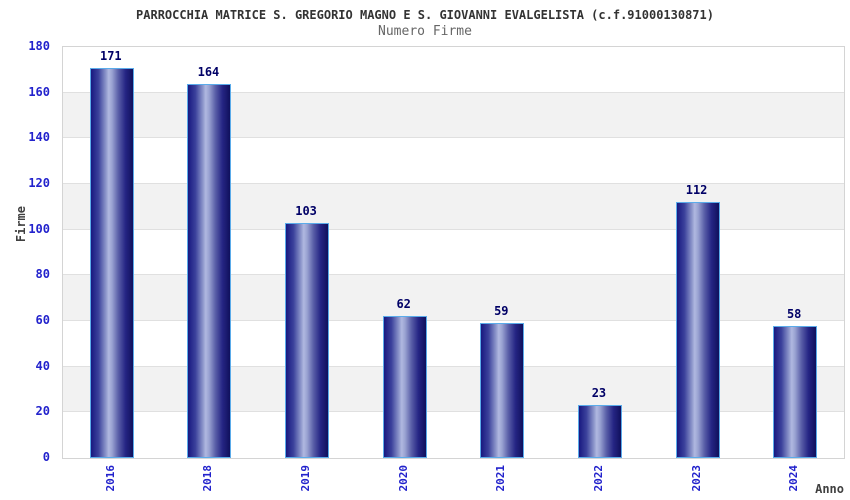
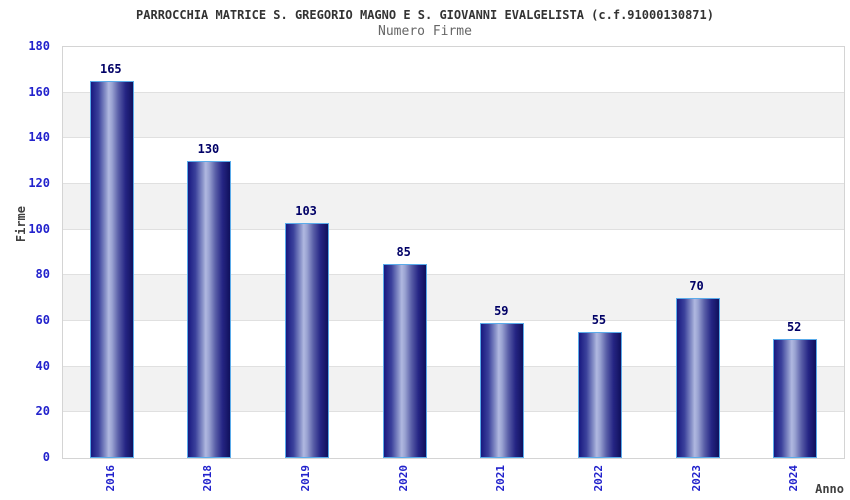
2016: 171 -> 165
2018: 164 -> 130
2020: 62 -> 85
2022: 23 -> 55
2023: 112 -> 70
2024: 58 -> 52
